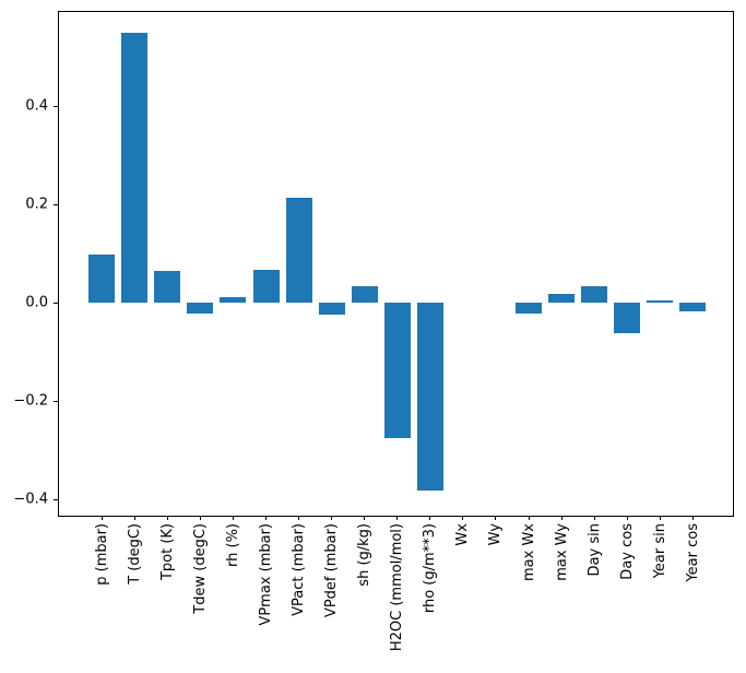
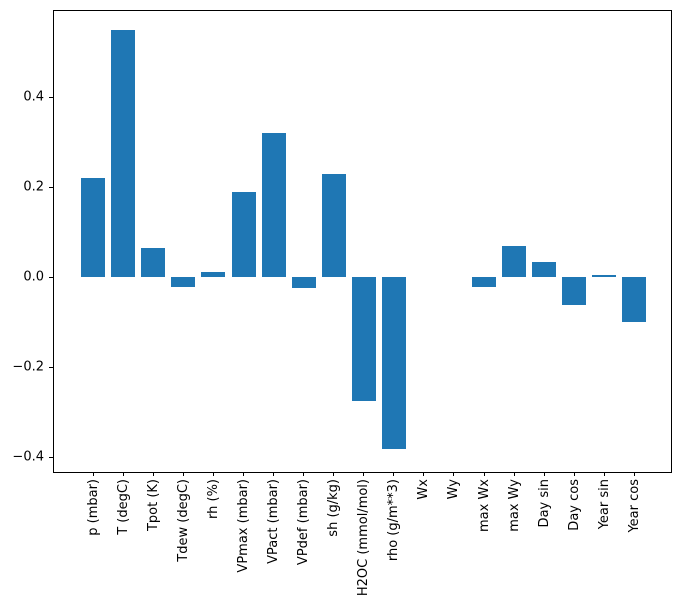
p (mbar): 0.10 -> 0.22
VPmax (mbar): 0.07 -> 0.19
VPact (mbar): 0.21 -> 0.32
sh (g/kg): 0.03 -> 0.23
max Wy: 0.02 -> 0.07
Year cos: -0.02 -> -0.10
